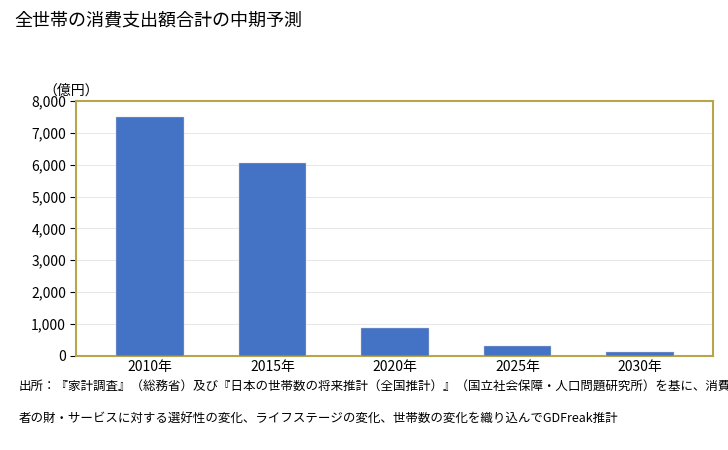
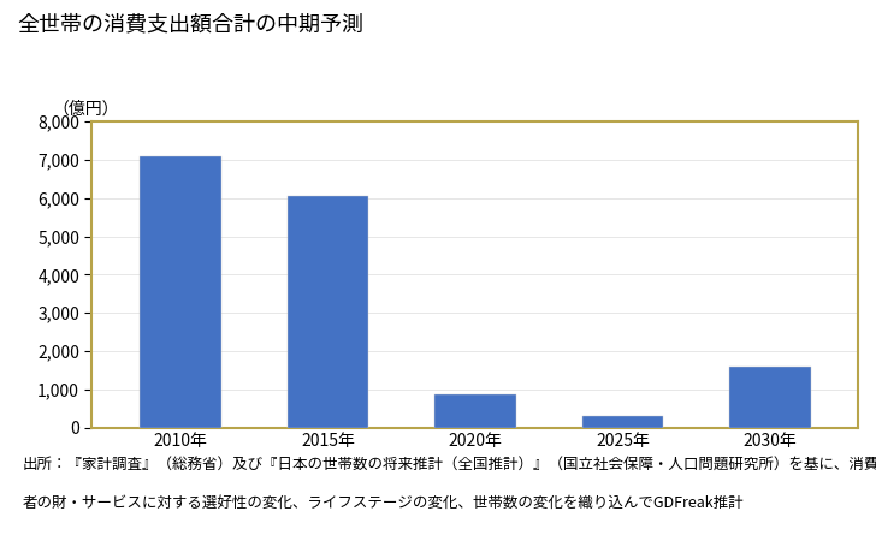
2010年: 7,500 -> 7,100
2030年: 120 -> 1,600
